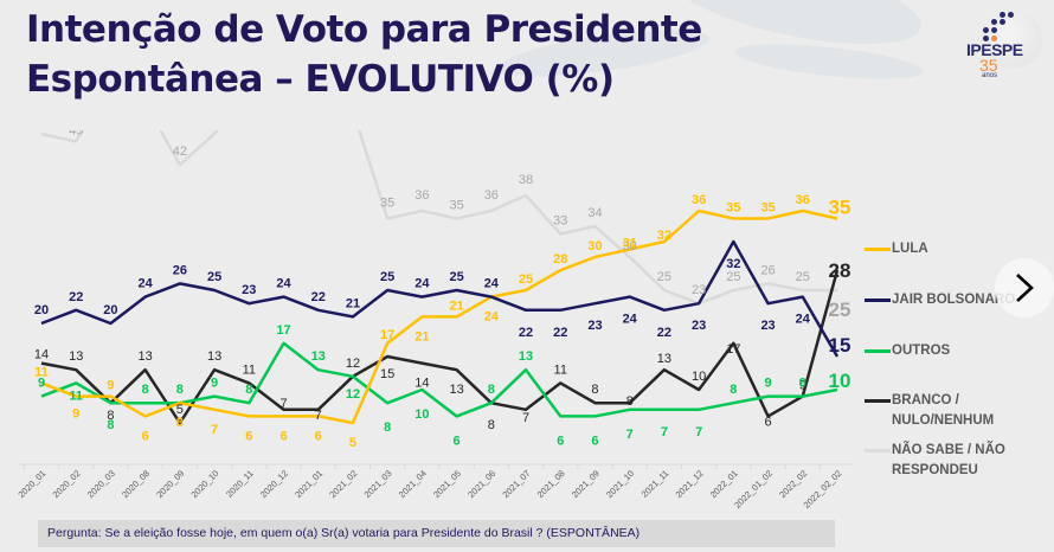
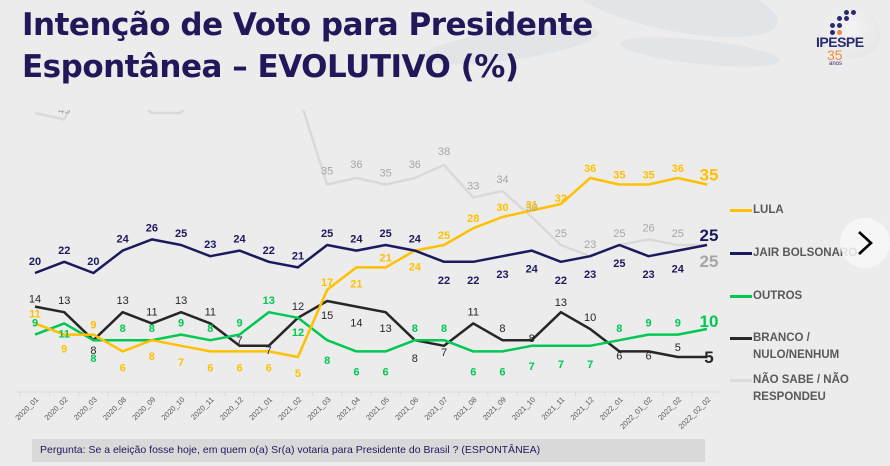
BRANCO / NULO/NENHUM/2020_09: 5 -> 11
NÃO SABE / NÃO RESPONDEU/2020_09: 42 -> 46
OUTROS/2020_12: 17 -> 9
OUTROS/2021_04: 10 -> 6
OUTROS/2021_07: 13 -> 8
JAIR BOLSONARO/2022_01: 32 -> 25
BRANCO / NULO/NENHUM/2022_01: 17 -> 6
BRANCO / NULO/NENHUM/2022_02: 9 -> 5
JAIR BOLSONARO/2022_02_02: 15 -> 25
BRANCO / NULO/NENHUM/2022_02_02: 28 -> 5
